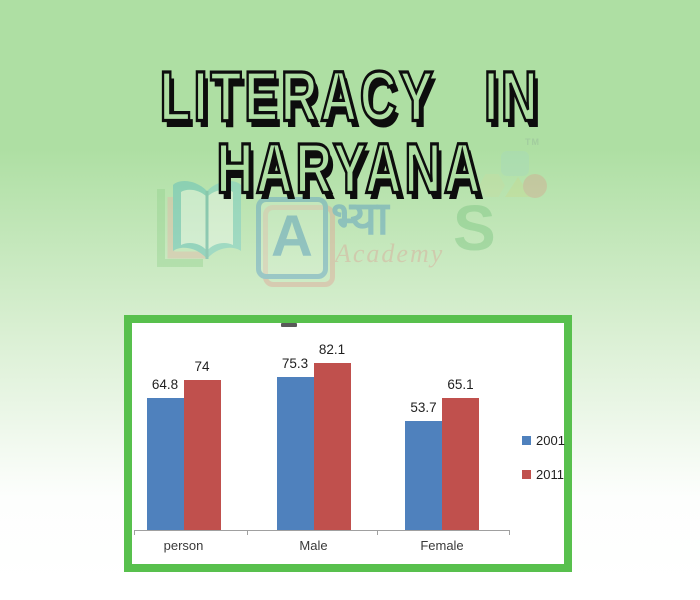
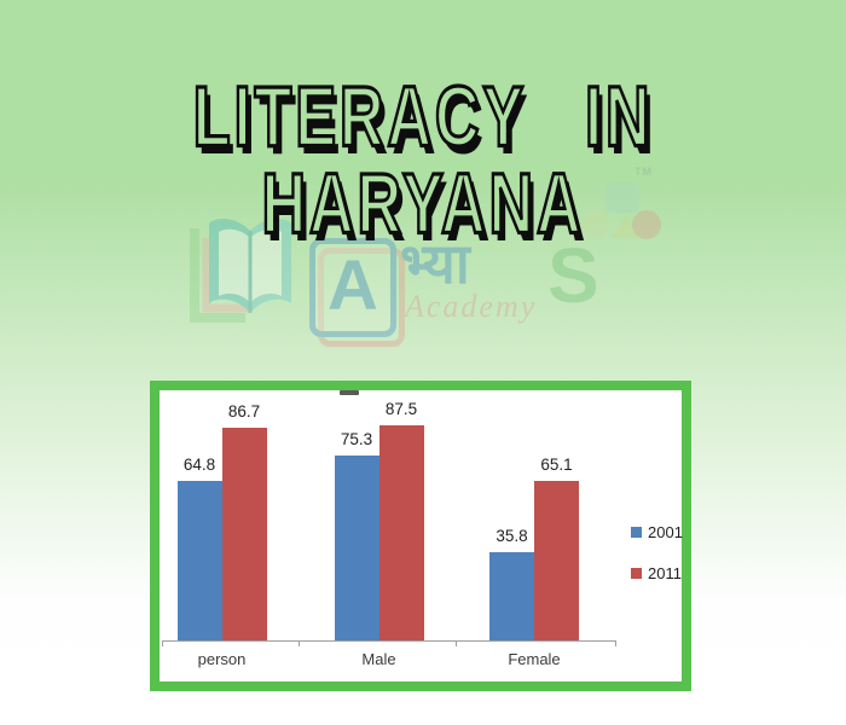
2011/person: 74 -> 86.7
2011/Male: 82.1 -> 87.5
2001/Female: 53.7 -> 35.8
